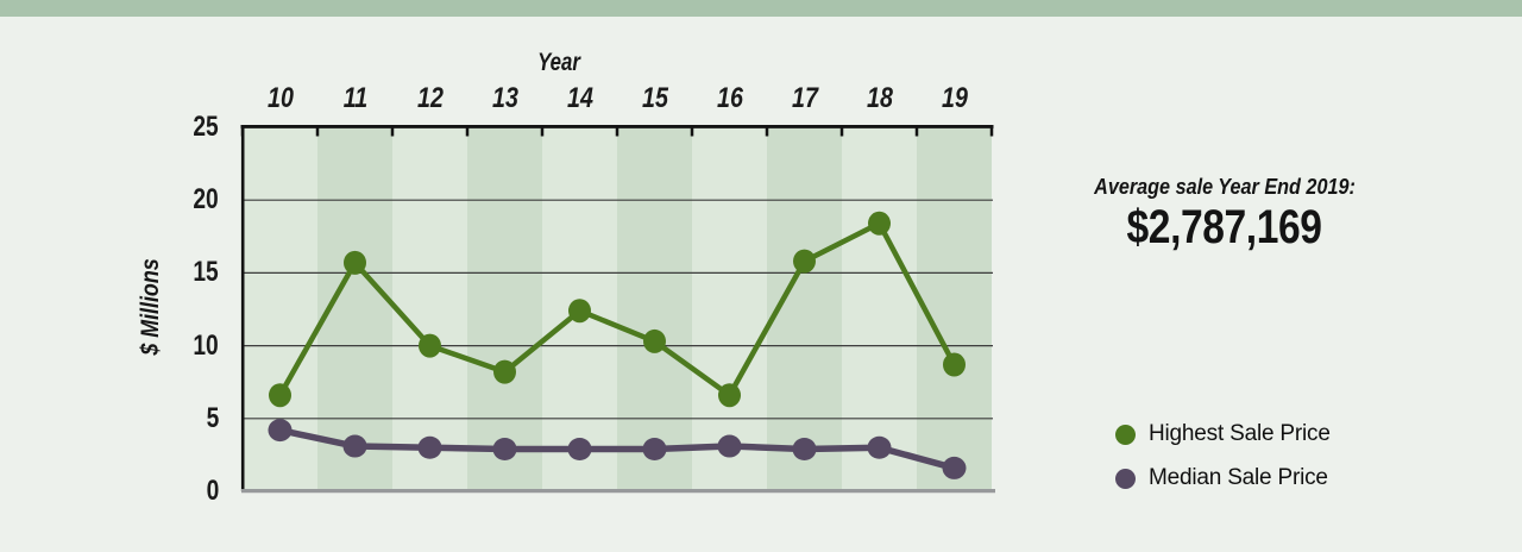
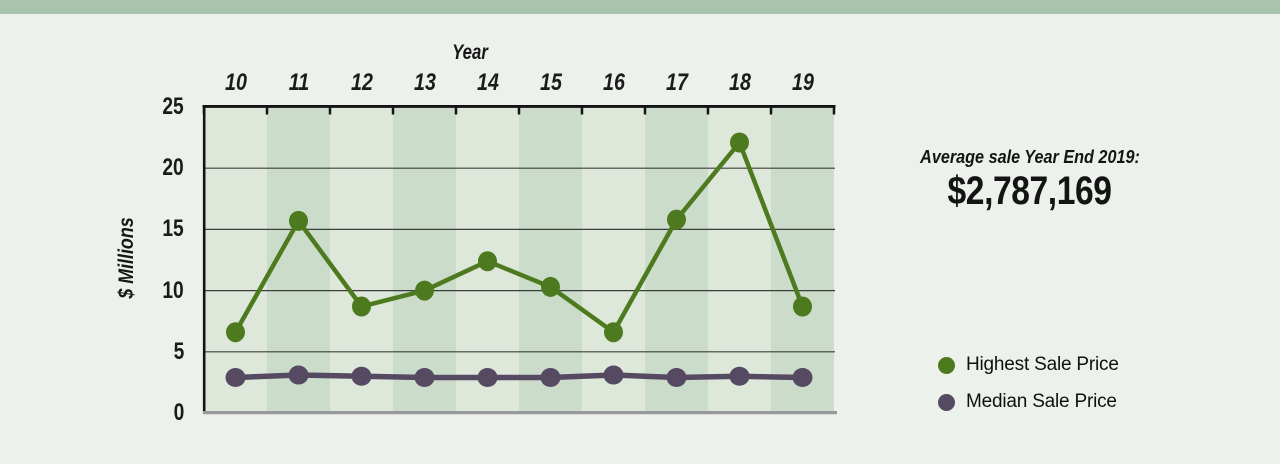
Median Sale Price/10: 4.2 -> 2.9
Highest Sale Price/12: 10.0 -> 8.7
Highest Sale Price/13: 8.2 -> 10.0
Highest Sale Price/18: 18.4 -> 22.1
Median Sale Price/19: 1.6 -> 2.9
